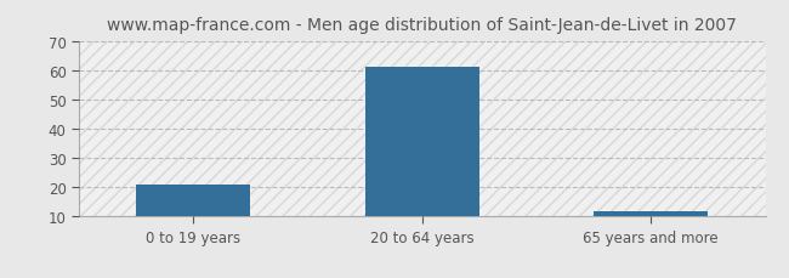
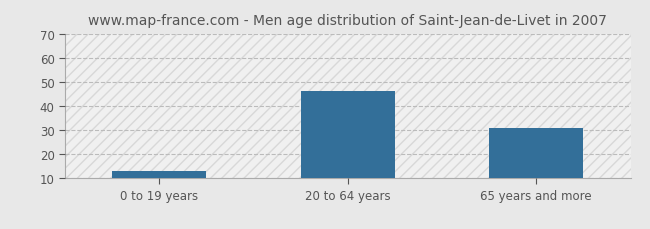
0 to 19 years: 21 -> 13
20 to 64 years: 61 -> 46
65 years and more: 12 -> 31
